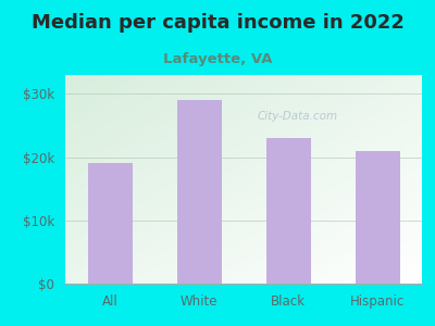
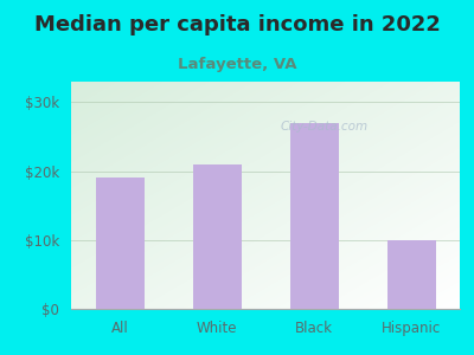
White: $29k -> $21k
Black: $23k -> $27k
Hispanic: $21k -> $10k
